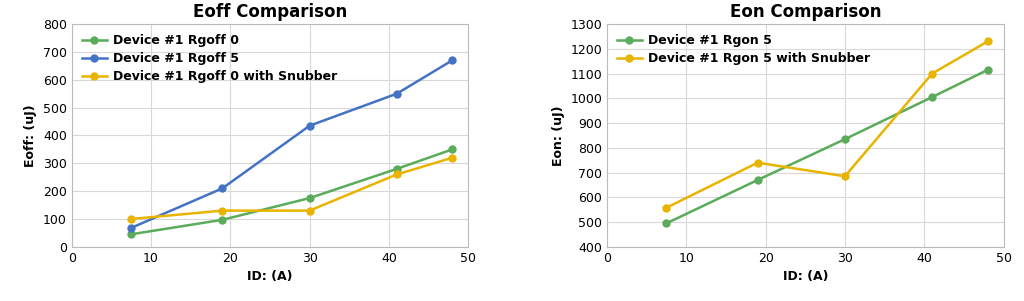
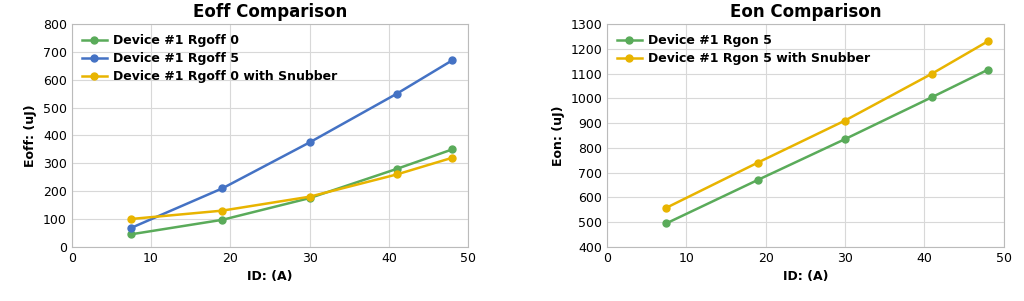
Eoff Comparison/Device #1 Rgoff 5/30: 435 -> 375
Eoff Comparison/Device #1 Rgoff 0 with Snubber/30: 130 -> 180
Eon Comparison/Device #1 Rgon 5 with Snubber/30: 685 -> 910
